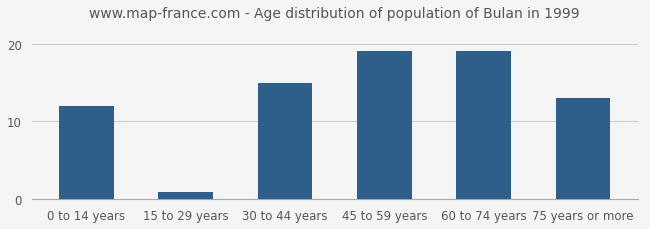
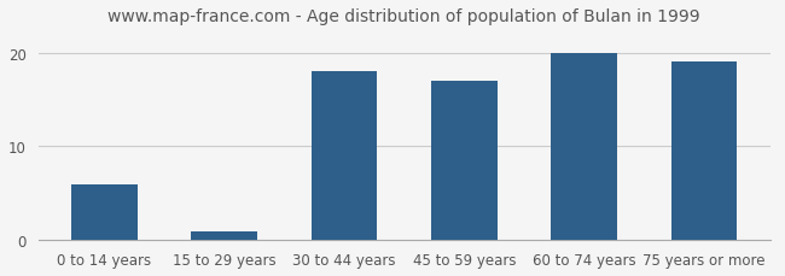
0 to 14 years: 12 -> 6
30 to 44 years: 15 -> 18
45 to 59 years: 19 -> 17
60 to 74 years: 19 -> 20
75 years or more: 13 -> 19
